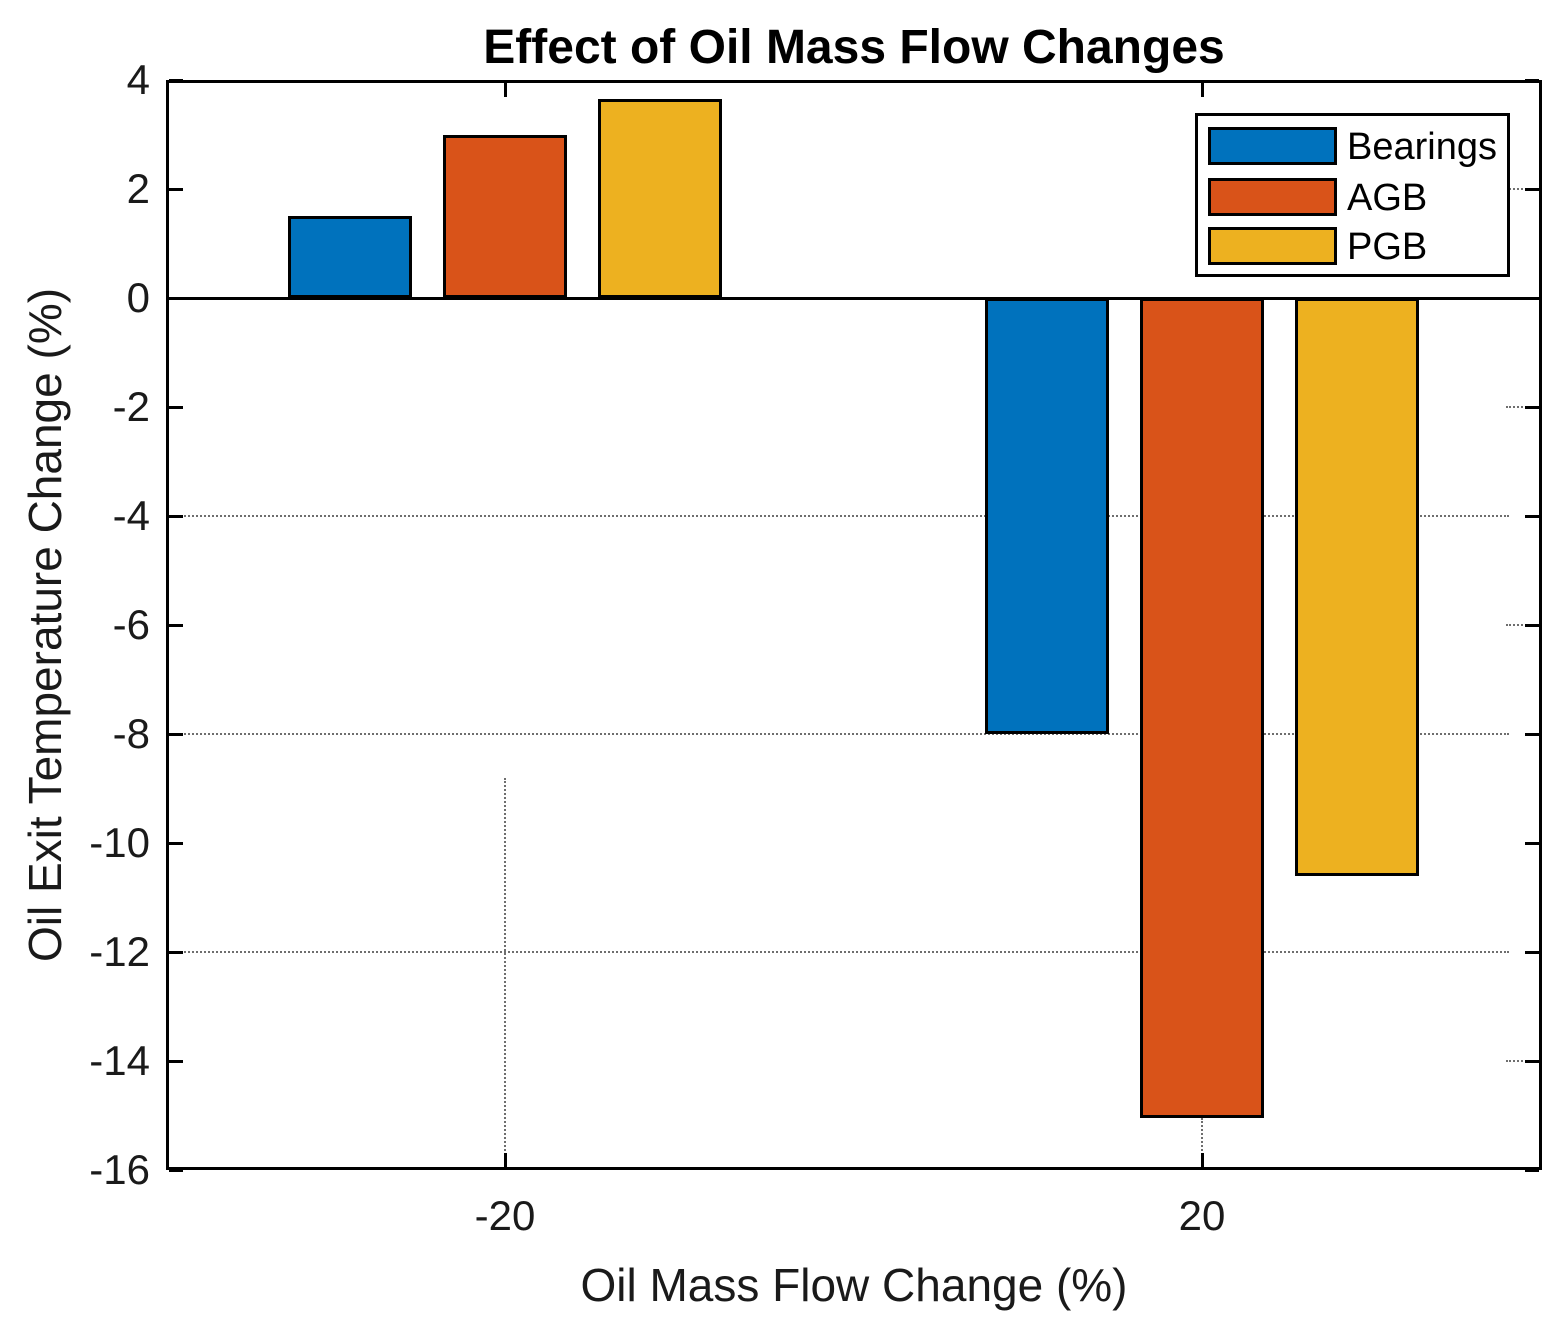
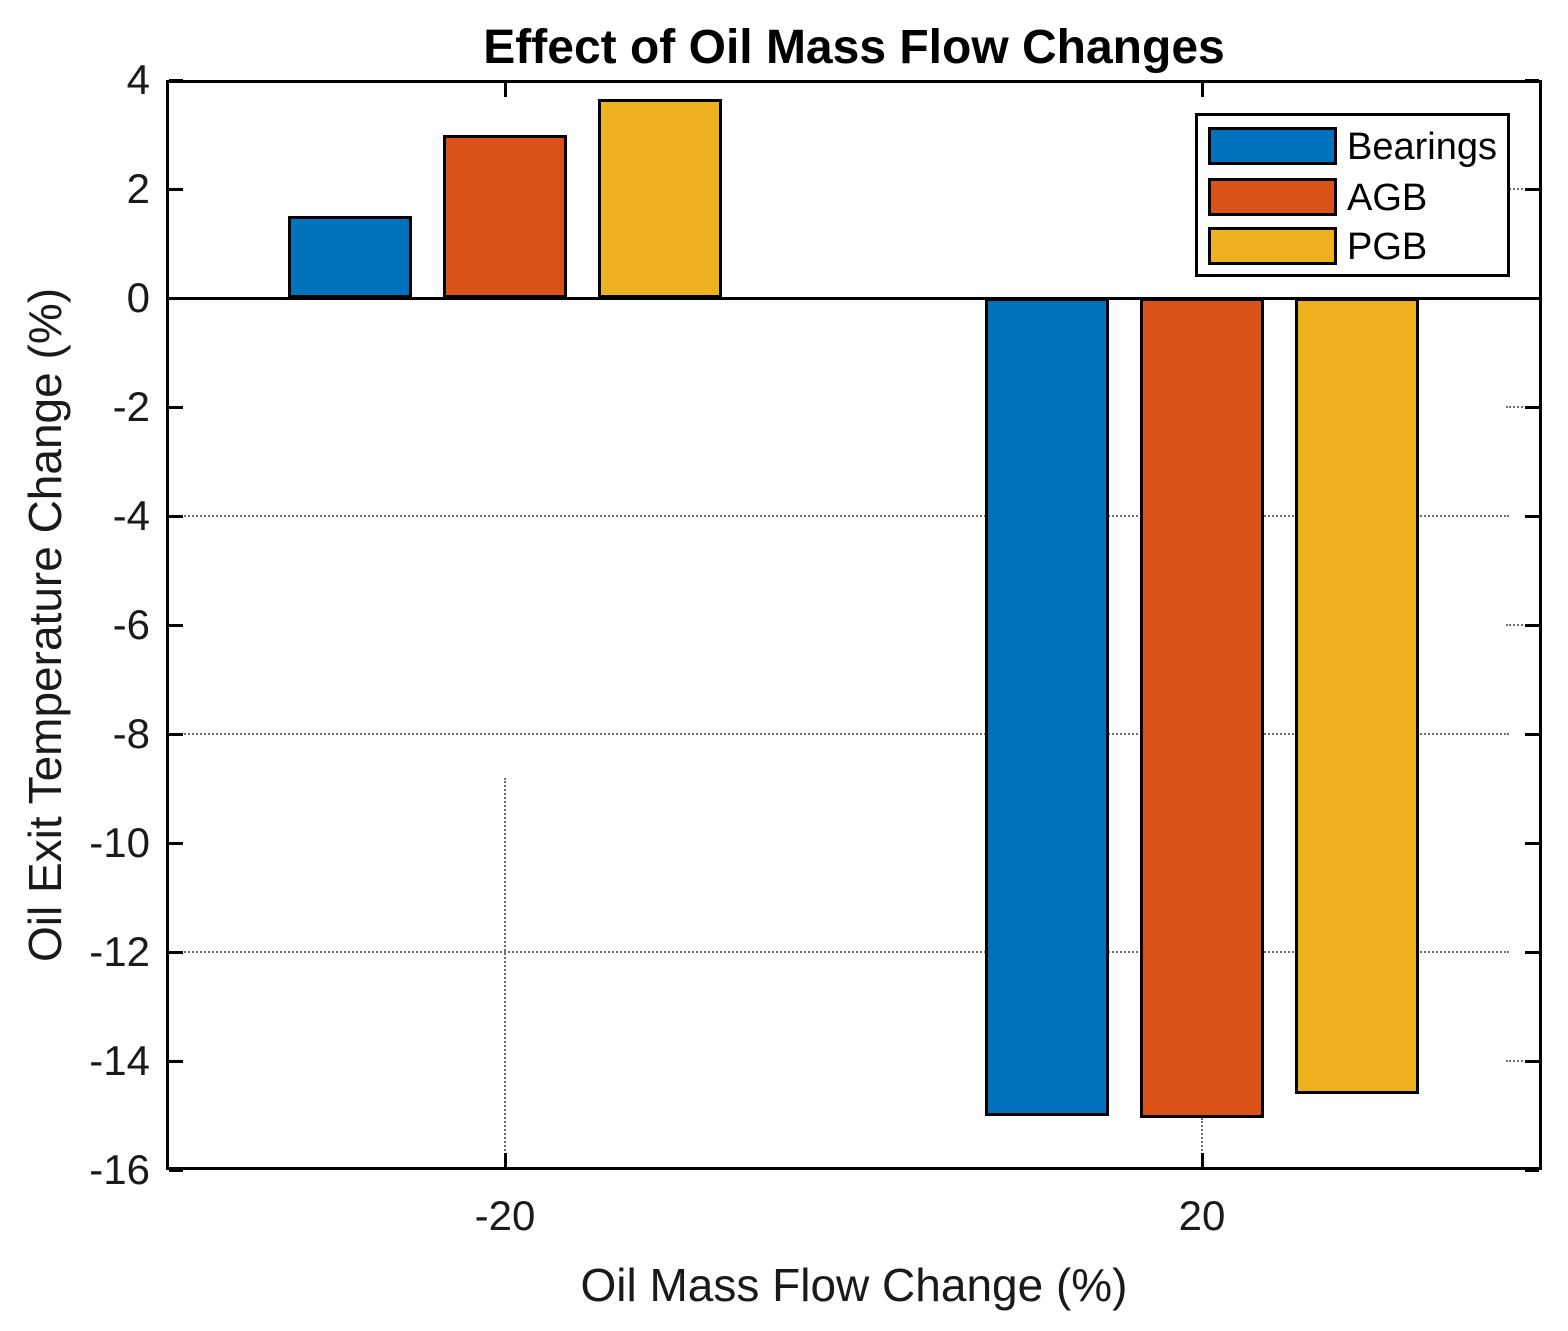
Bearings/20: -8.0 -> -15.0
PGB/20: -10.6 -> -14.6
